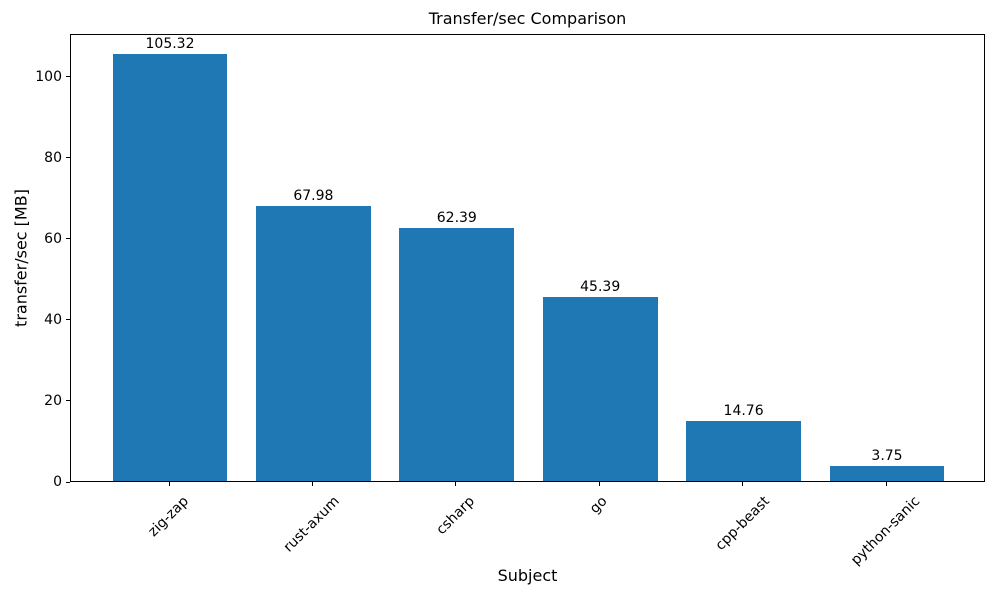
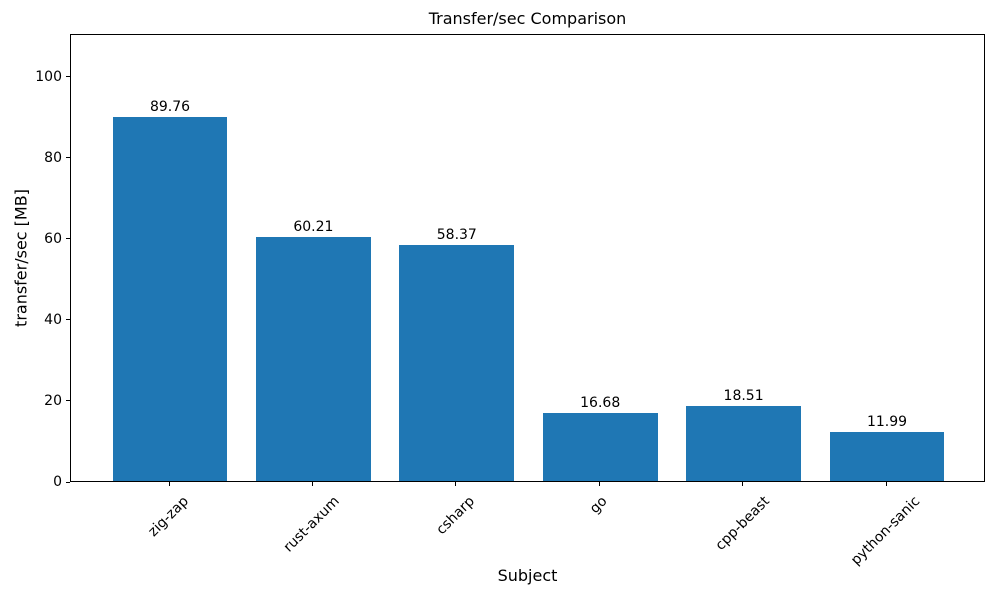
zig-zap: 105.32 -> 89.76
rust-axum: 67.98 -> 60.21
csharp: 62.39 -> 58.37
go: 45.39 -> 16.68
cpp-beast: 14.76 -> 18.51
python-sanic: 3.75 -> 11.99
